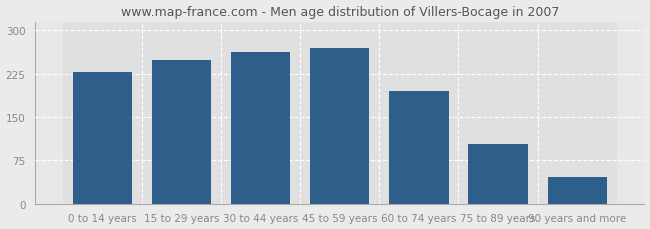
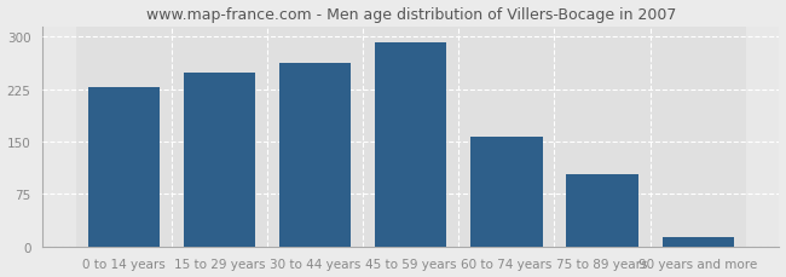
45 to 59 years: 270 -> 292
60 to 74 years: 194 -> 156
90 years and more: 46 -> 13
